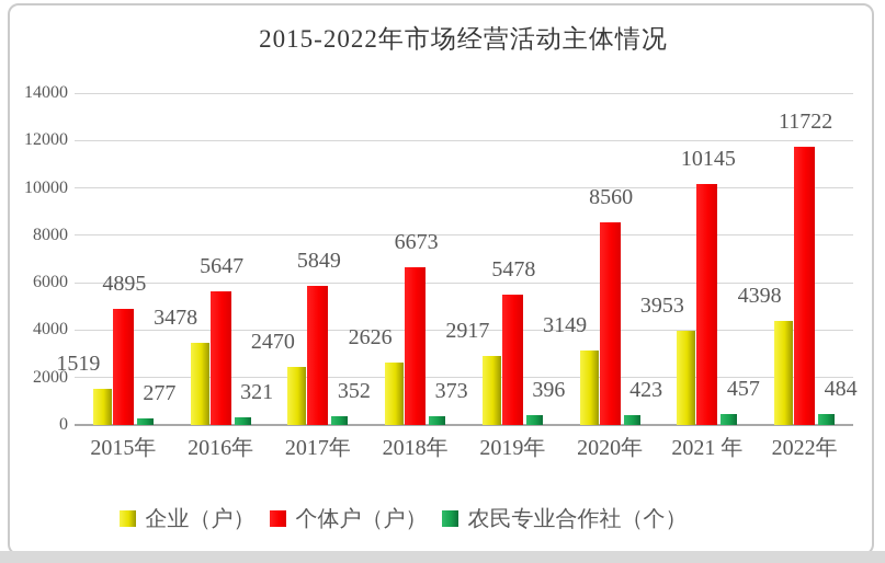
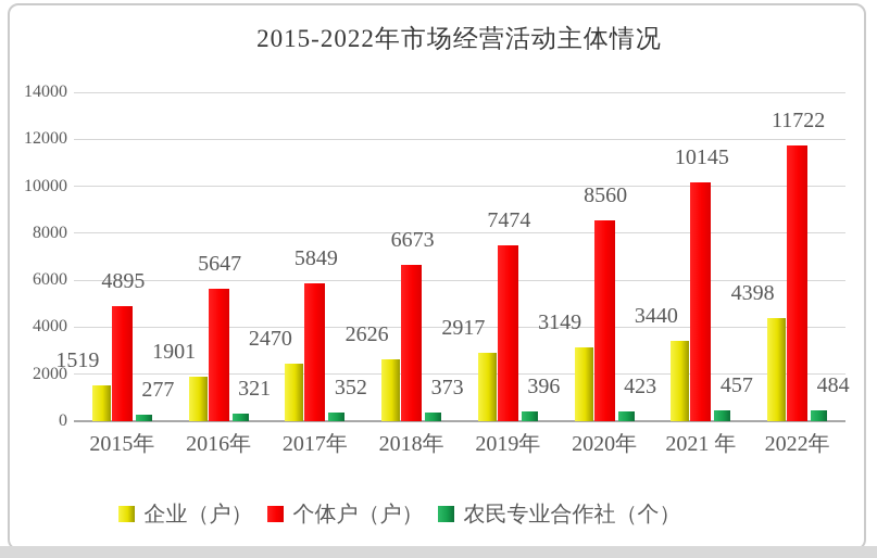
企业（户）/2016年: 3478 -> 1901
个体户（户）/2019年: 5478 -> 7474
企业（户）/2021 年: 3953 -> 3440
